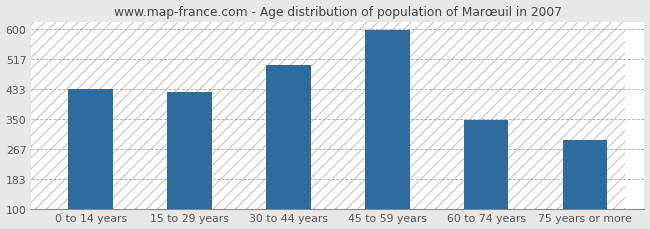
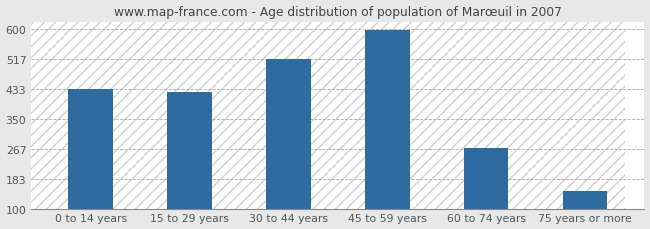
30 to 44 years: 500 -> 516
60 to 74 years: 345 -> 269
75 years or more: 290 -> 150
